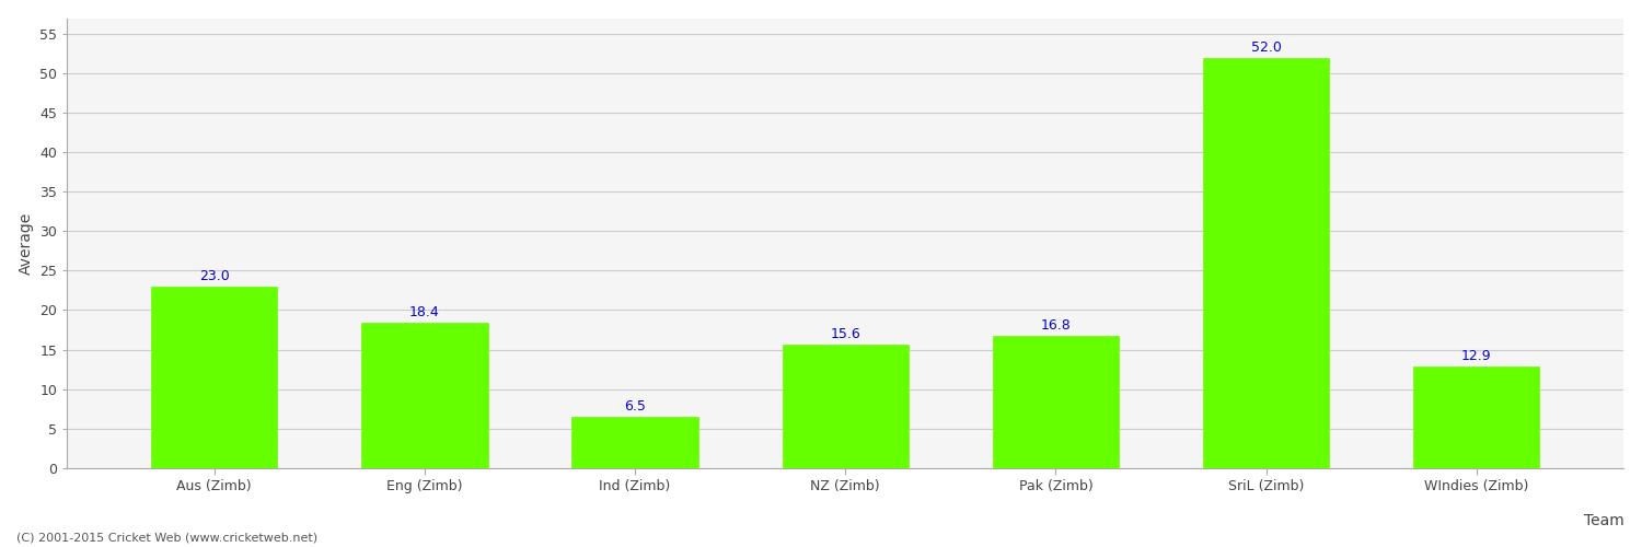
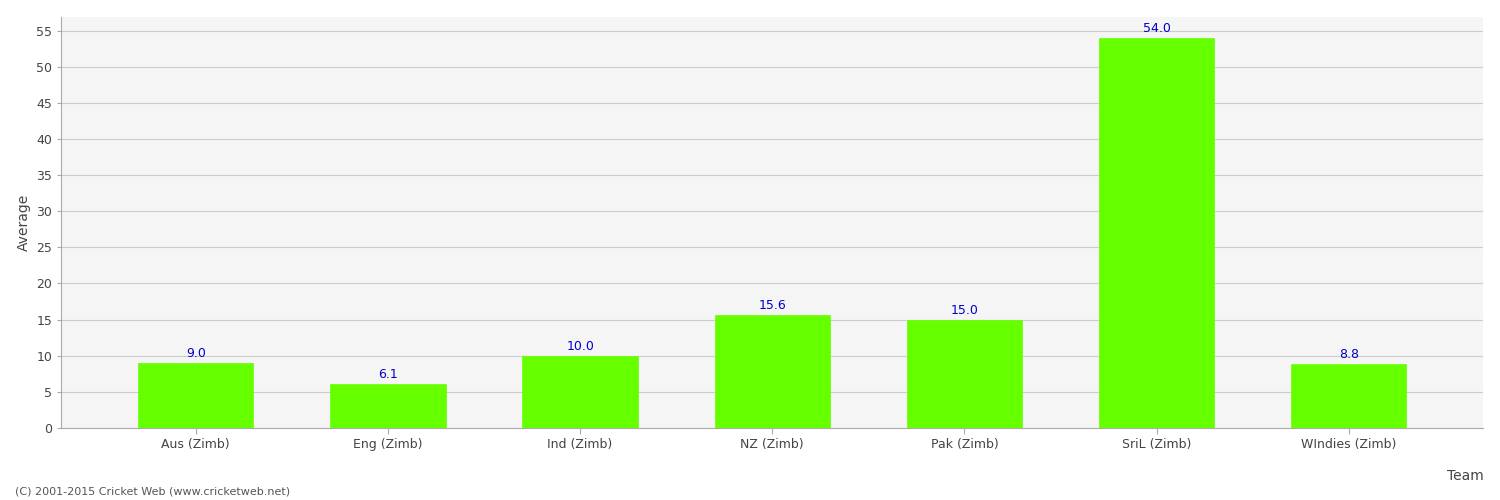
Aus (Zimb): 23.0 -> 9.0
Eng (Zimb): 18.4 -> 6.1
Ind (Zimb): 6.5 -> 10.0
Pak (Zimb): 16.8 -> 15.0
SriL (Zimb): 52.0 -> 54.0
WIndies (Zimb): 12.9 -> 8.8
